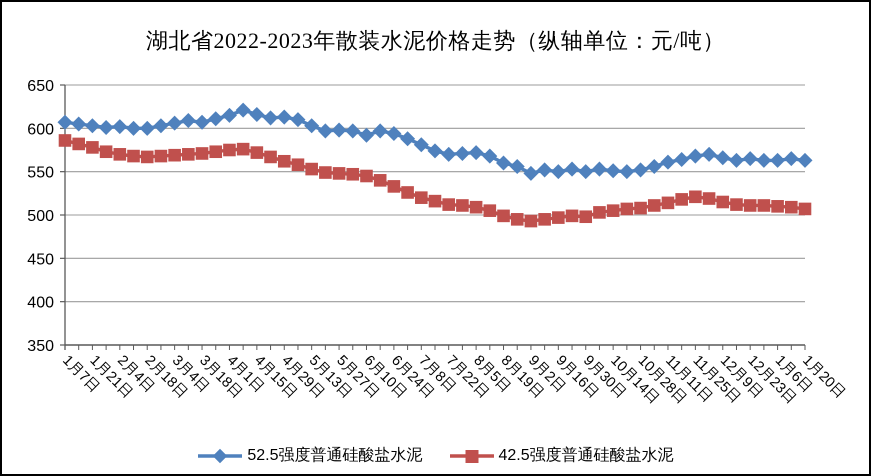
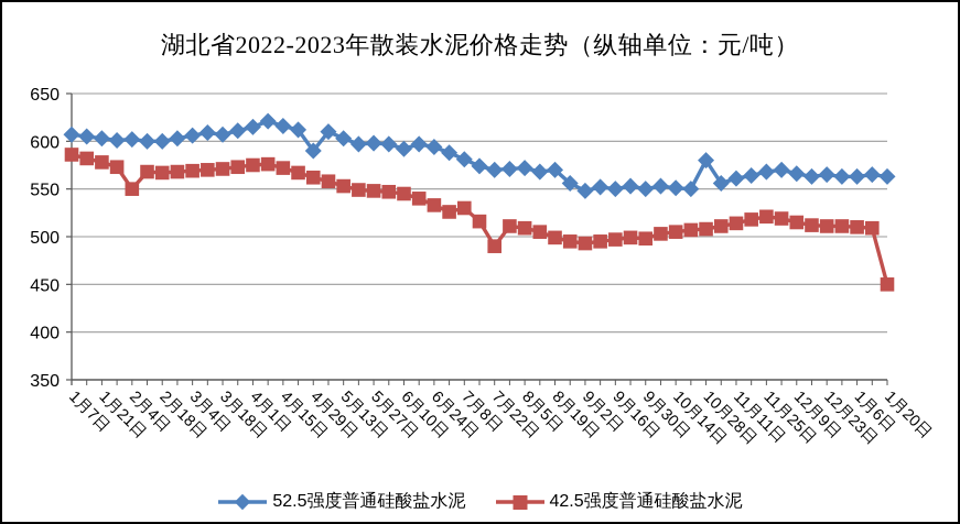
42.5强度普通硅酸盐水泥/2月4日: 570 -> 550
52.5强度普通硅酸盐水泥/4月29日: 610 -> 590
42.5强度普通硅酸盐水泥/7月8日: 520 -> 530
42.5强度普通硅酸盐水泥/7月22日: 510 -> 490
52.5强度普通硅酸盐水泥/8月19日: 560 -> 570
52.5强度普通硅酸盐水泥/10月28日: 550 -> 580
42.5强度普通硅酸盐水泥/1月20日: 510 -> 450
